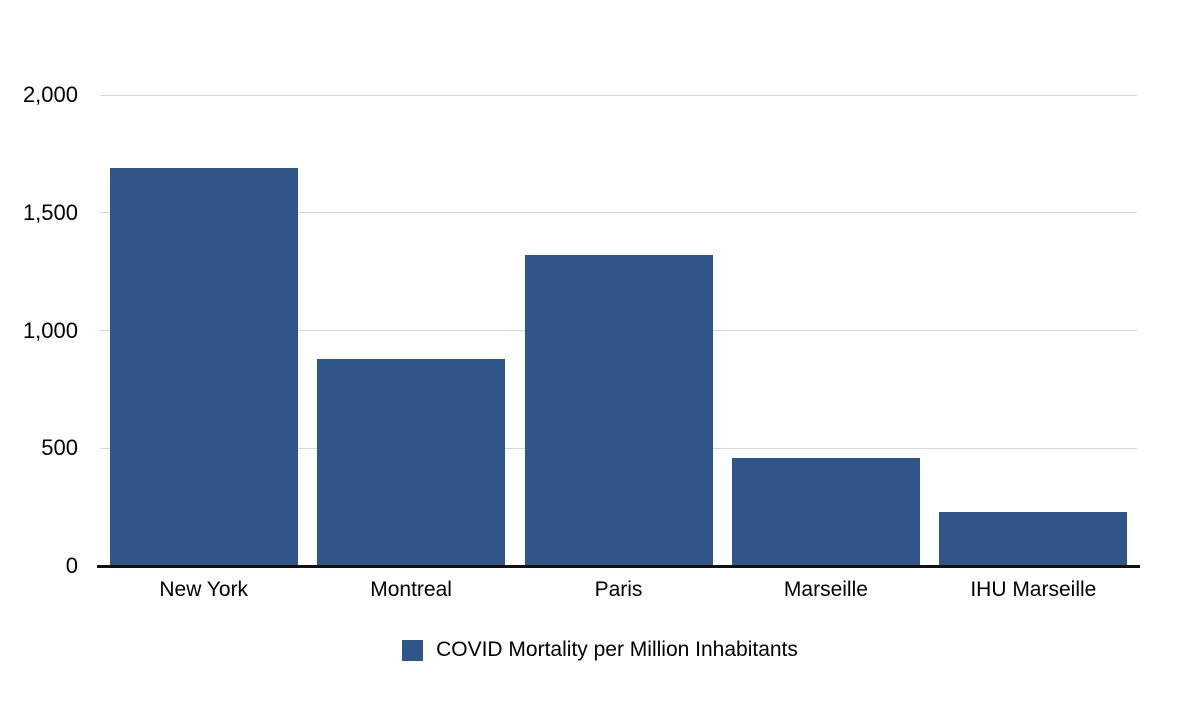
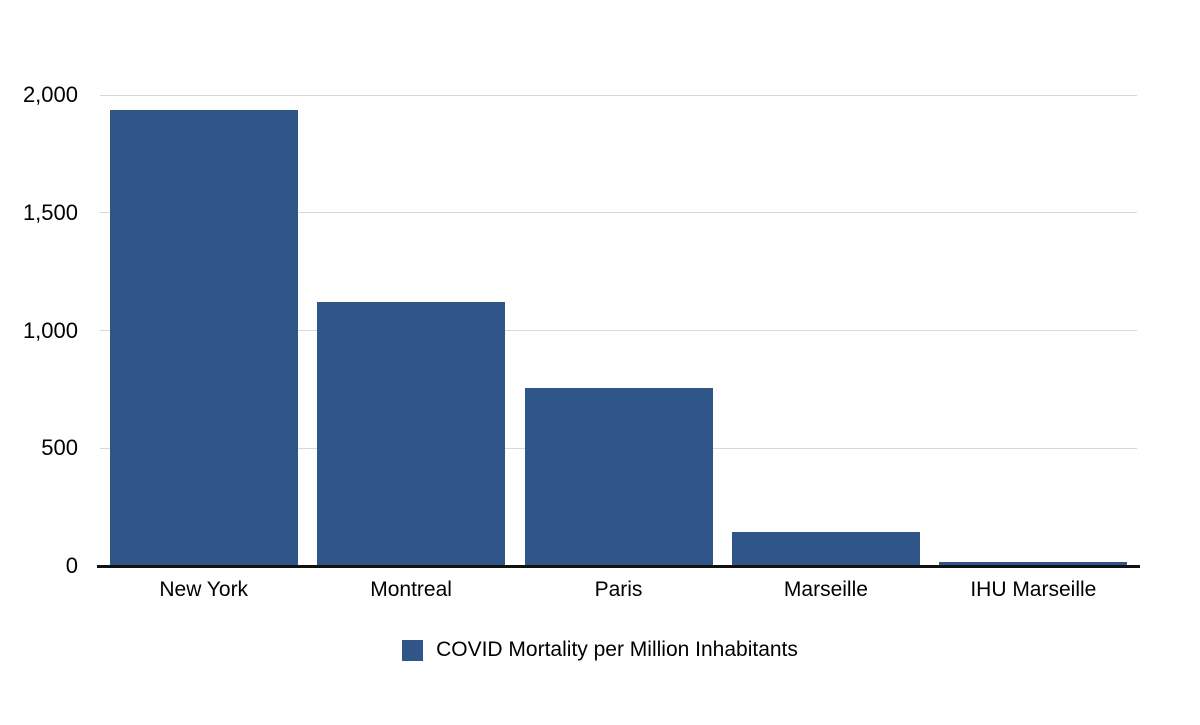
New York: 1690 -> 1940
Montreal: 880 -> 1120
Paris: 1320 -> 760
Marseille: 460 -> 140
IHU Marseille: 230 -> 20
